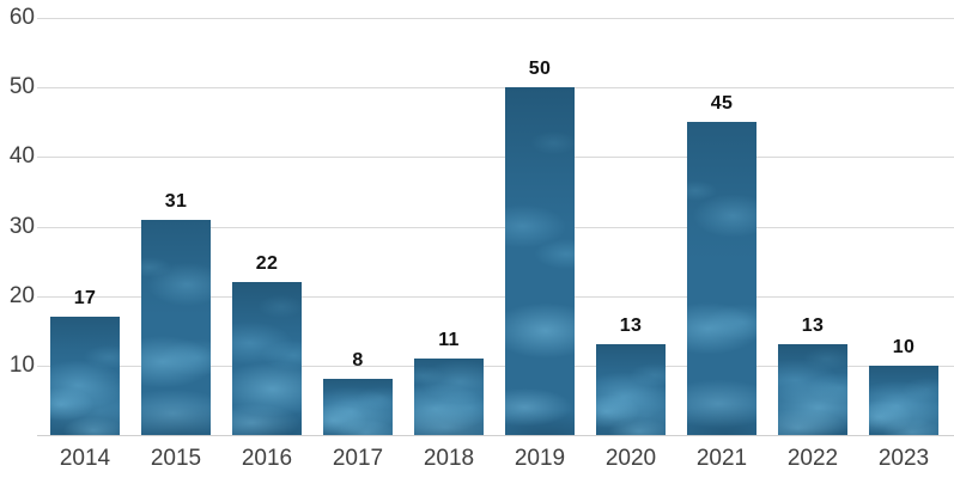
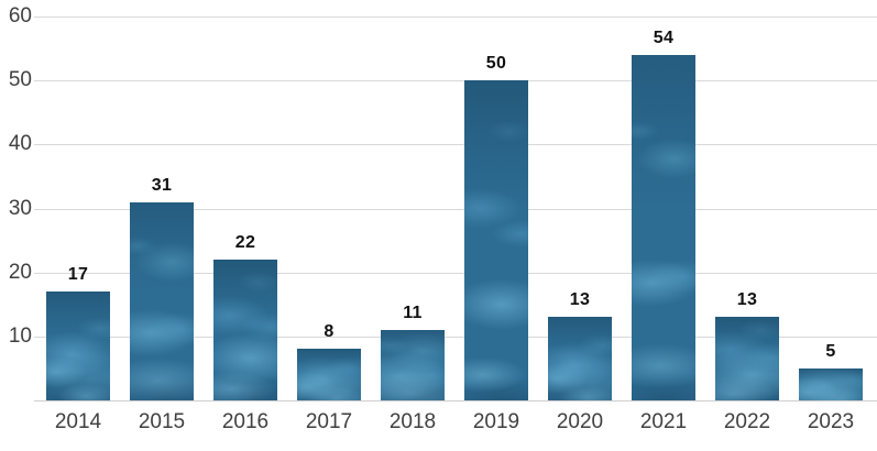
2021: 45 -> 54
2023: 10 -> 5
